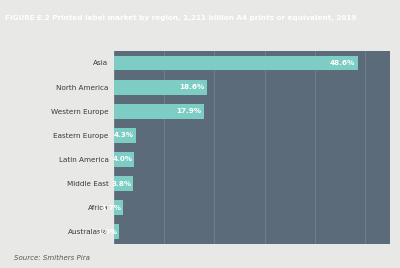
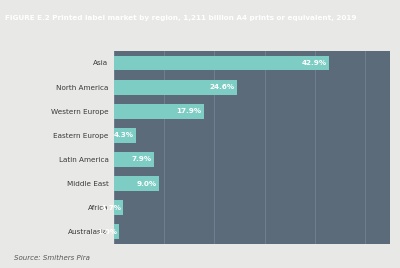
Asia: 48.6% -> 42.9%
North America: 18.6% -> 24.6%
Latin America: 4.0% -> 7.9%
Middle East: 3.8% -> 9.0%
